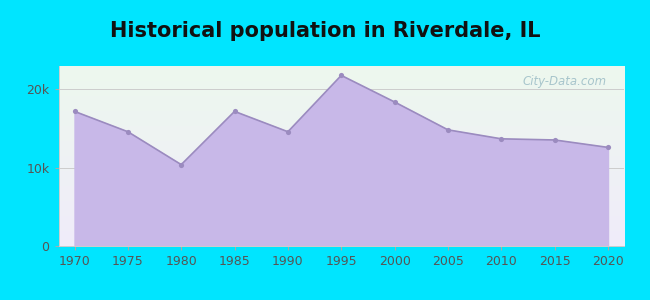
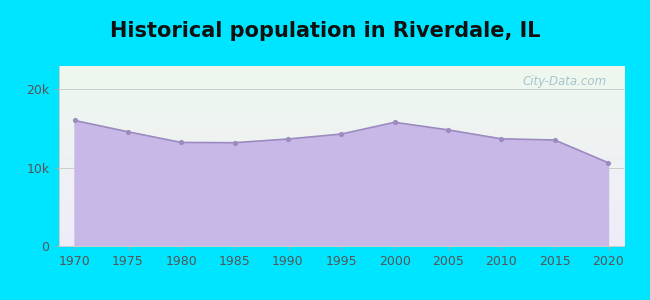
1970: 17.2k -> 16.0k
1980: 10.4k -> 13.2k
1985: 17.2k -> 13.2k
1990: 14.6k -> 13.7k
1995: 21.8k -> 14.3k
2000: 18.4k -> 15.8k
2020: 12.6k -> 10.7k
